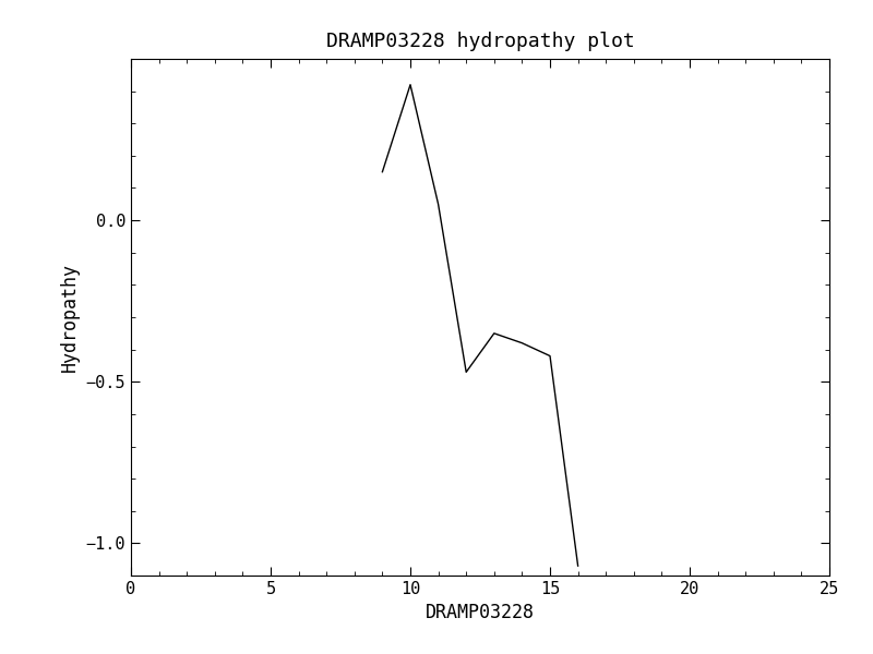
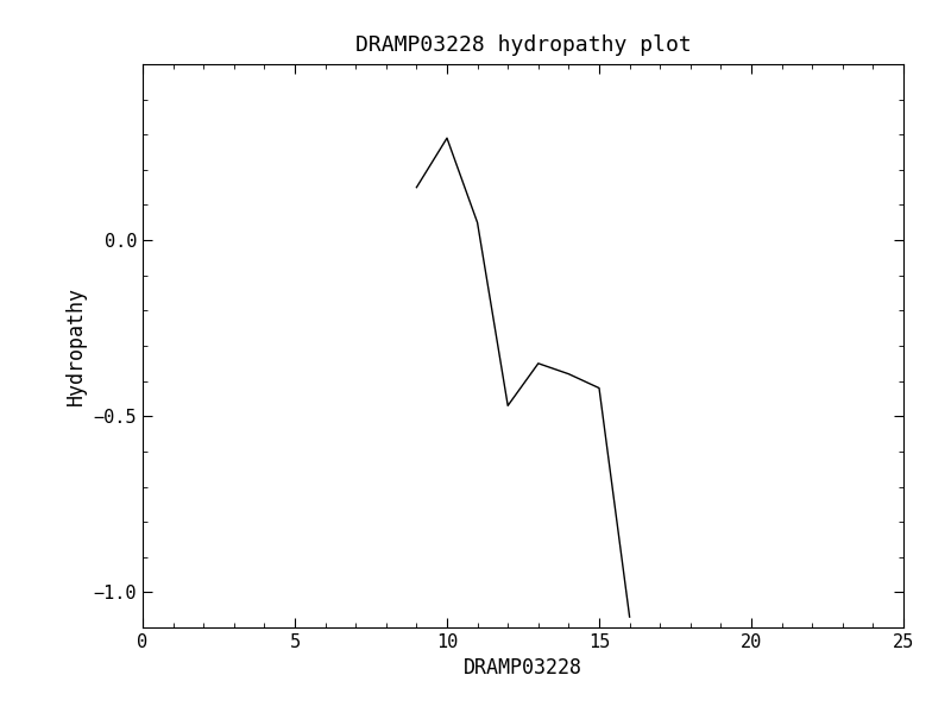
10: 0.42 -> 0.29
